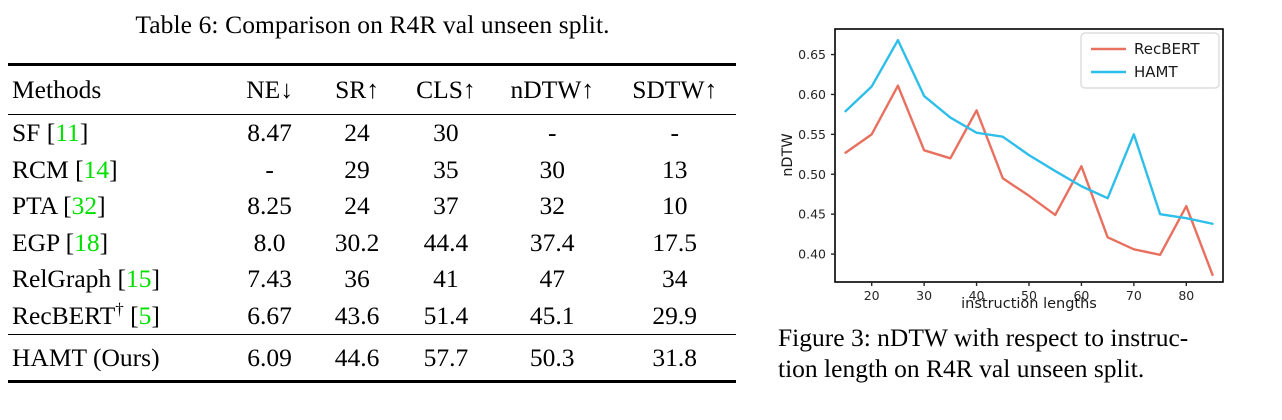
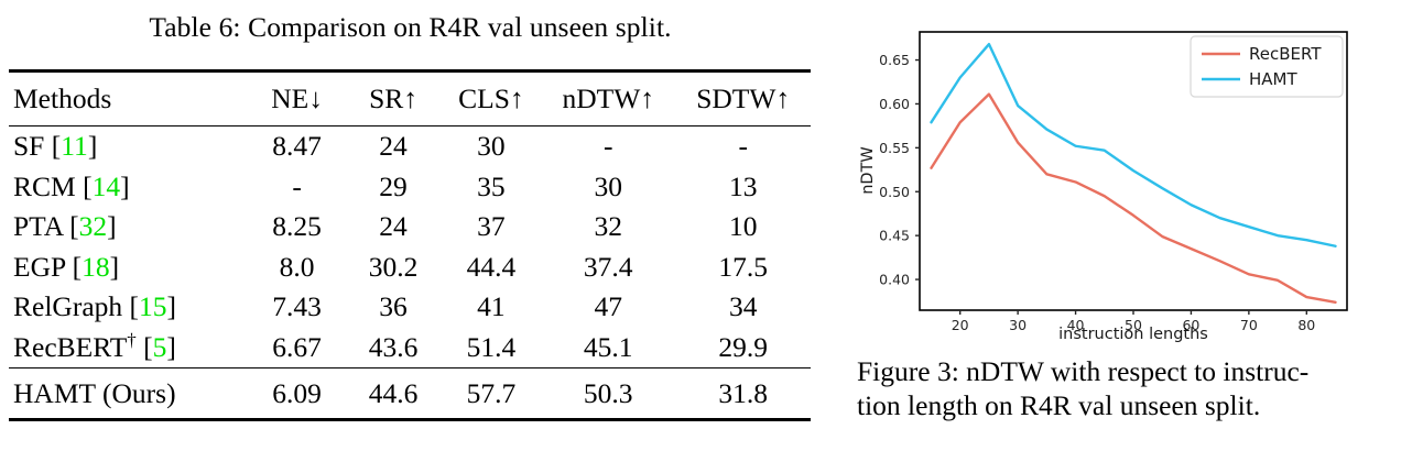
RecBERT/20: 0.55 -> 0.58
HAMT/20: 0.61 -> 0.63
RecBERT/30: 0.53 -> 0.56
RecBERT/40: 0.58 -> 0.51
RecBERT/60: 0.51 -> 0.43
HAMT/70: 0.55 -> 0.46
RecBERT/80: 0.46 -> 0.38
